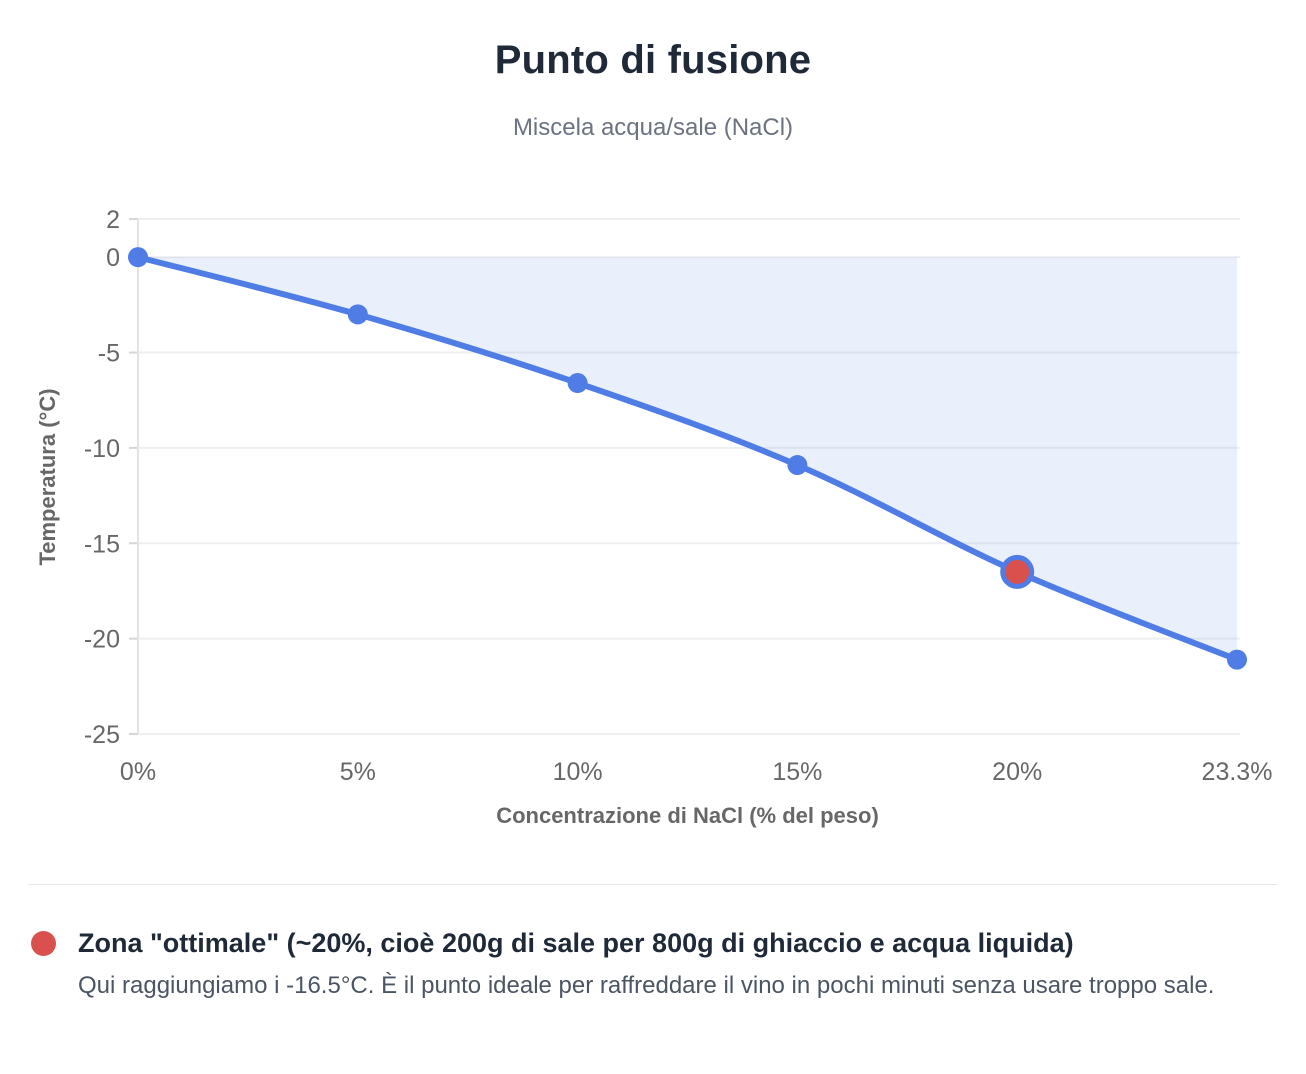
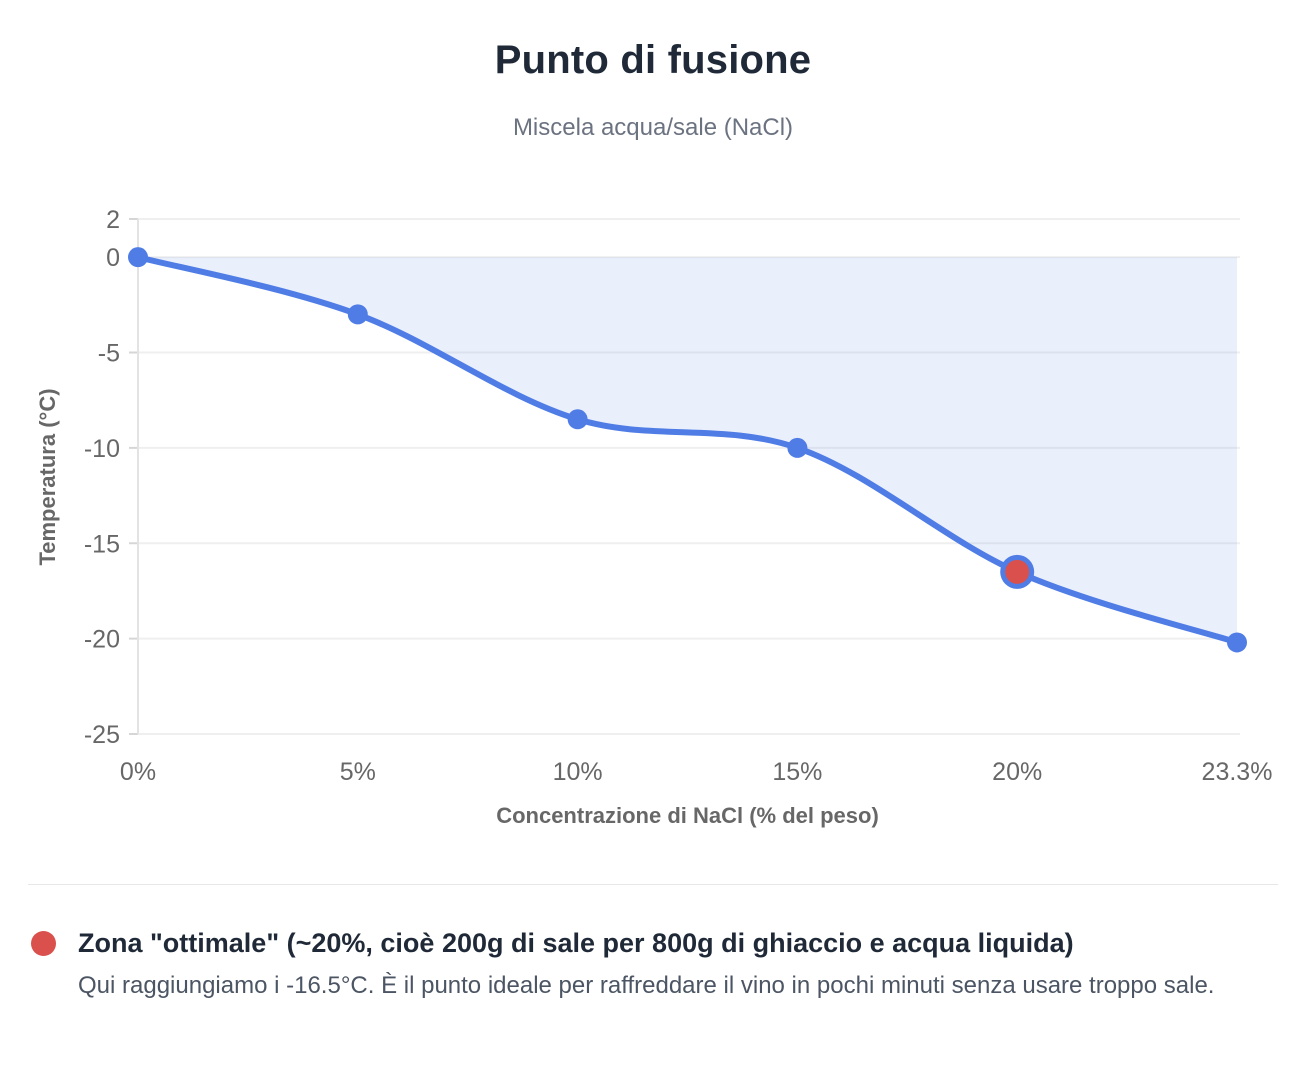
10%: -6.6 -> -8.5
15%: -10.9 -> -10.0
23.3%: -21.1 -> -20.2
